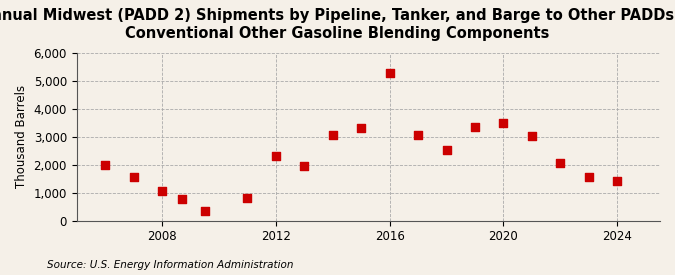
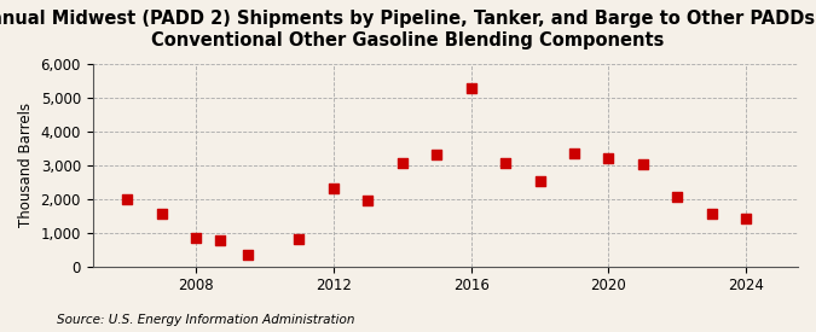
2008: 1,050 -> 850
2020: 3,490 -> 3,200
